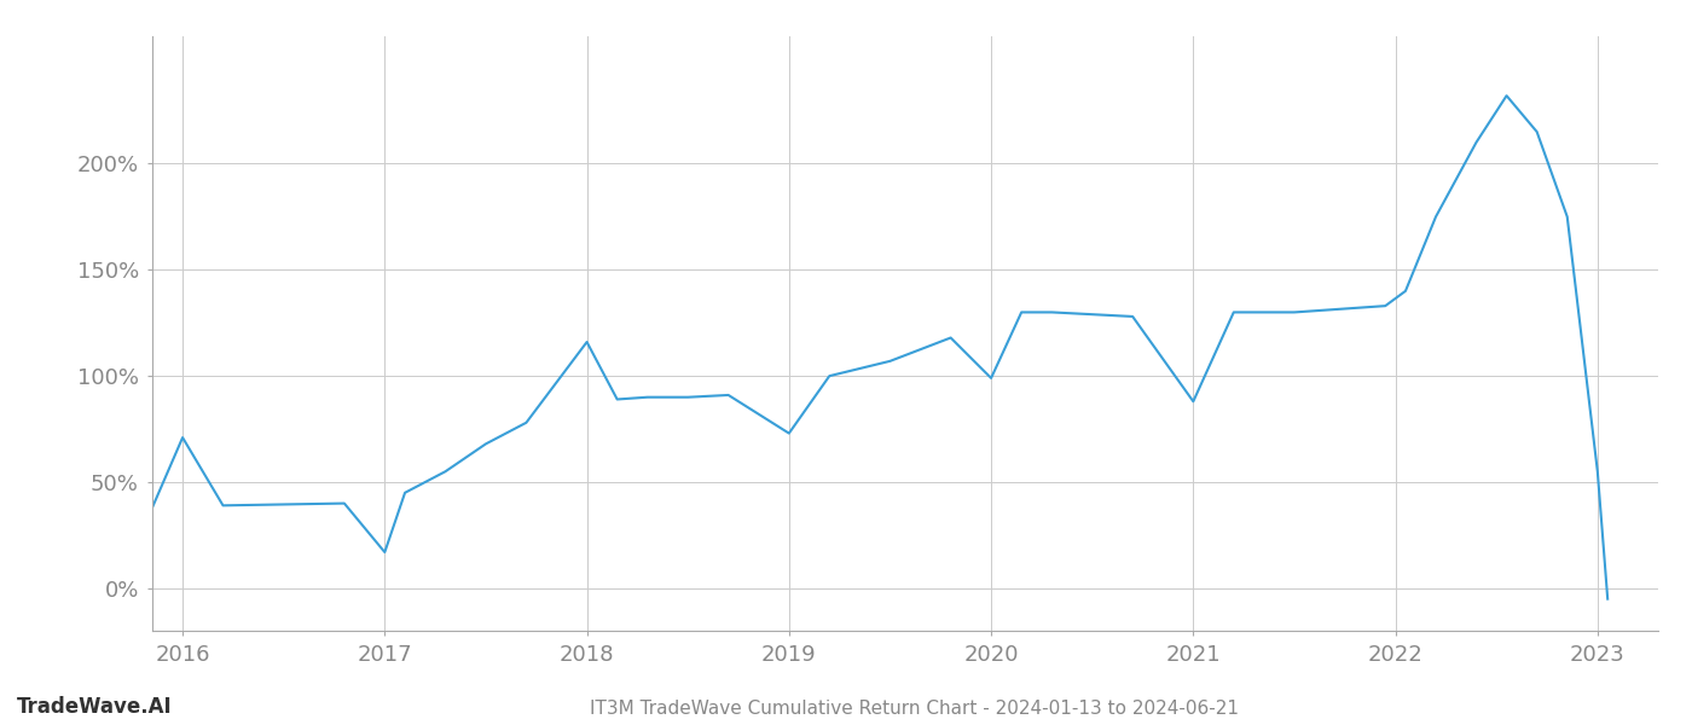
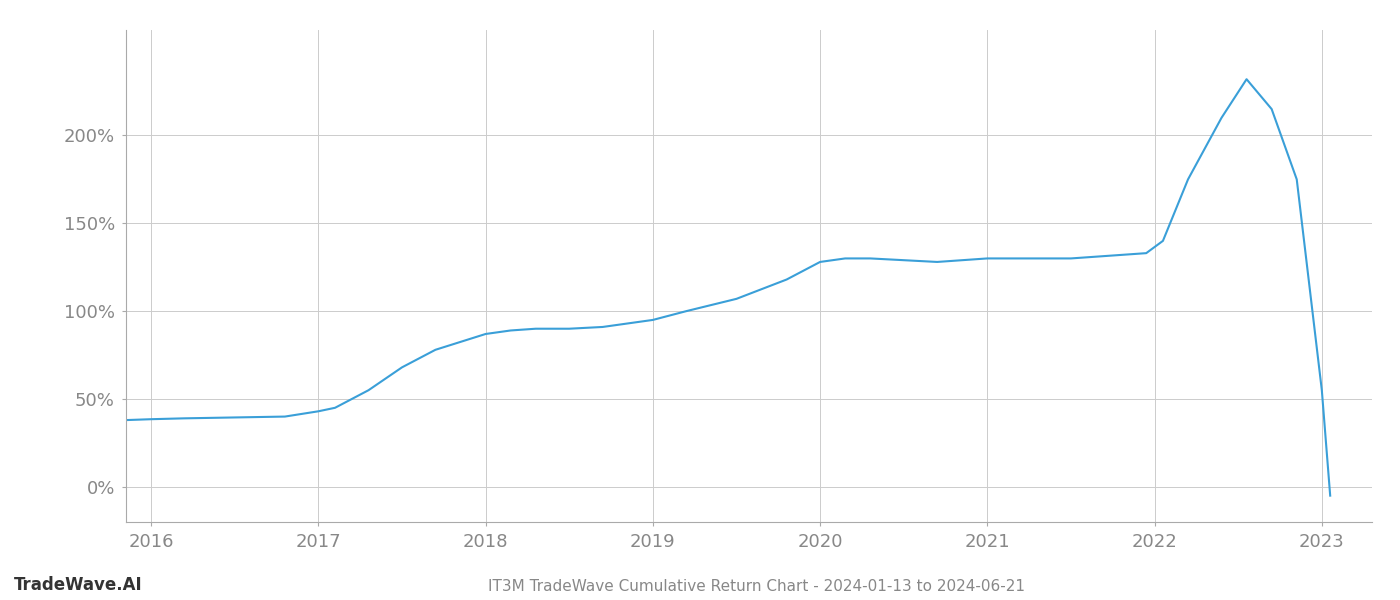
2016: 71% -> 38%
2017: 17% -> 43%
2018: 116% -> 87%
2019: 73% -> 95%
2020: 99% -> 128%
2021: 88% -> 130%
